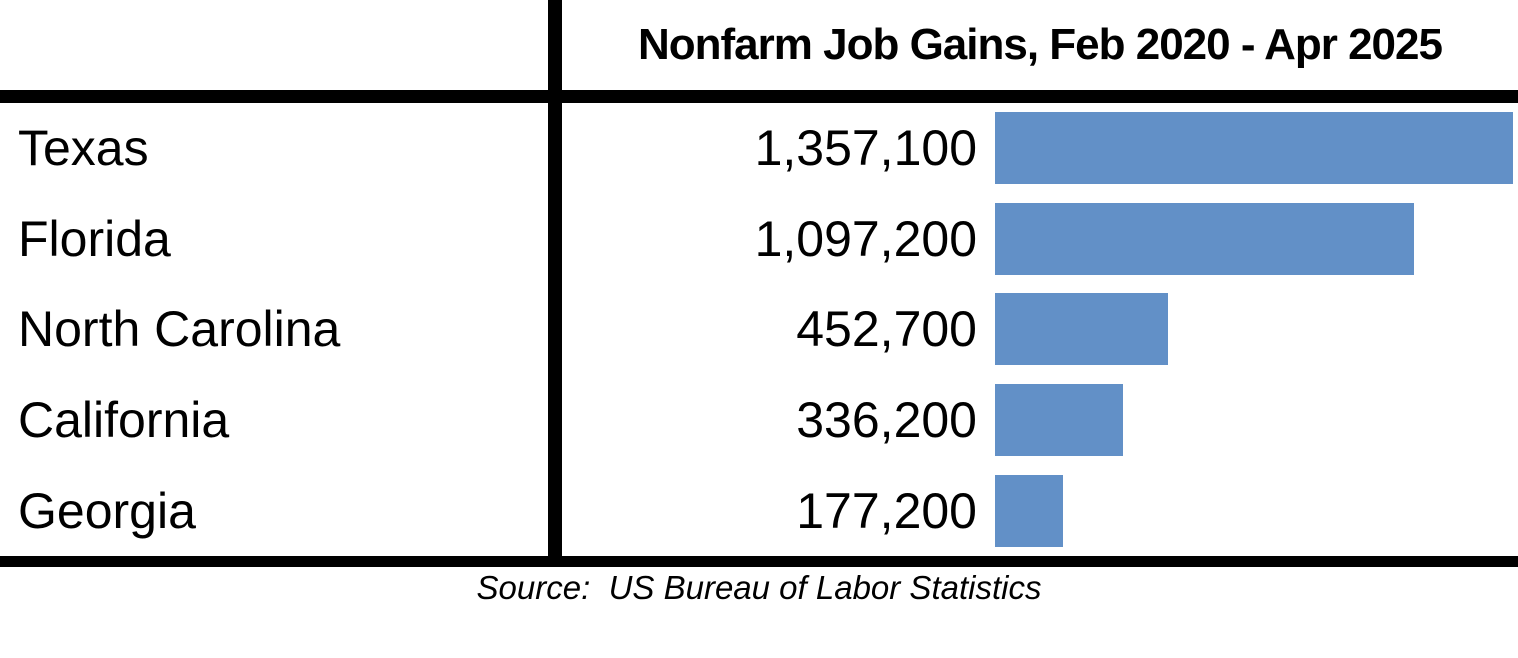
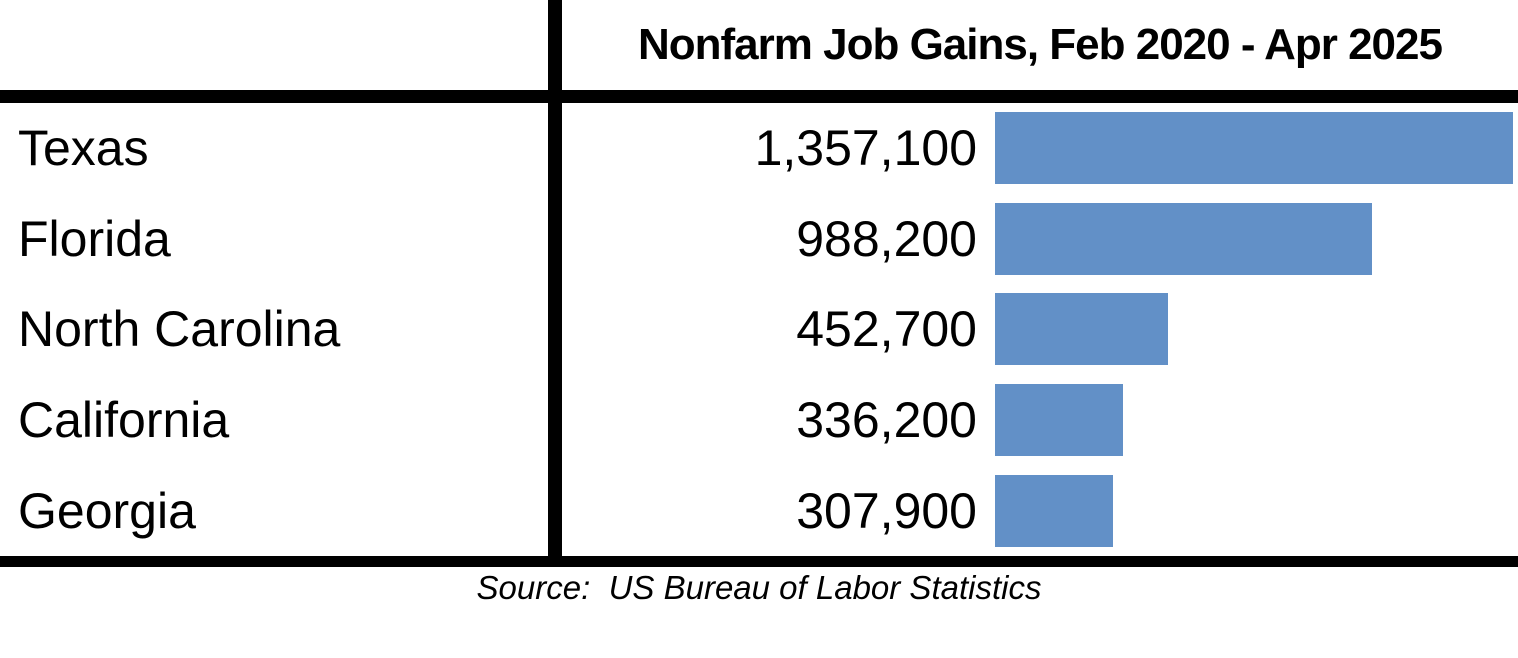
Florida: 1,097,200 -> 988,200
Georgia: 177,200 -> 307,900
